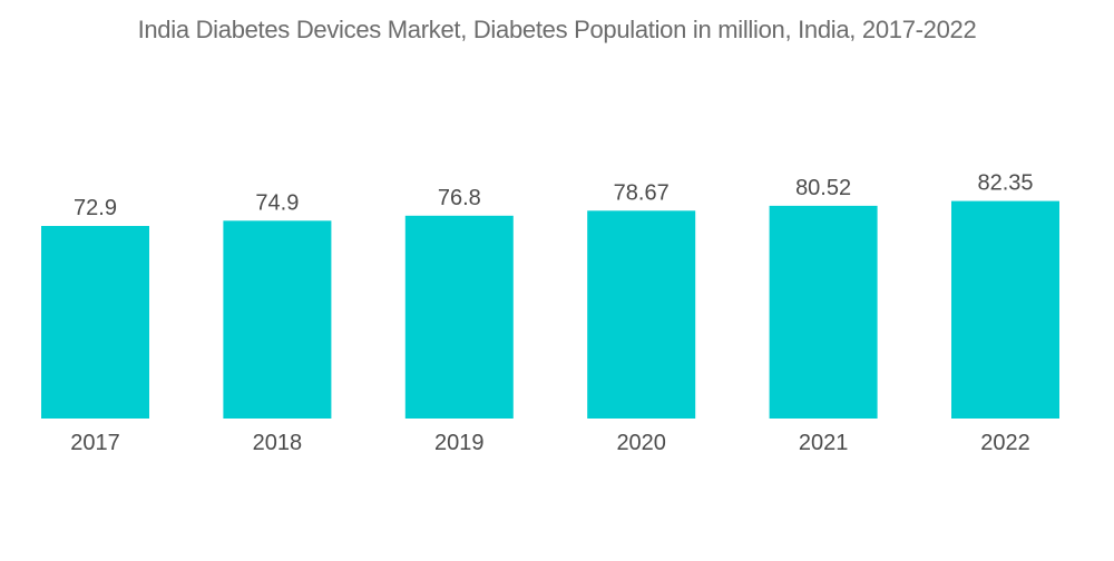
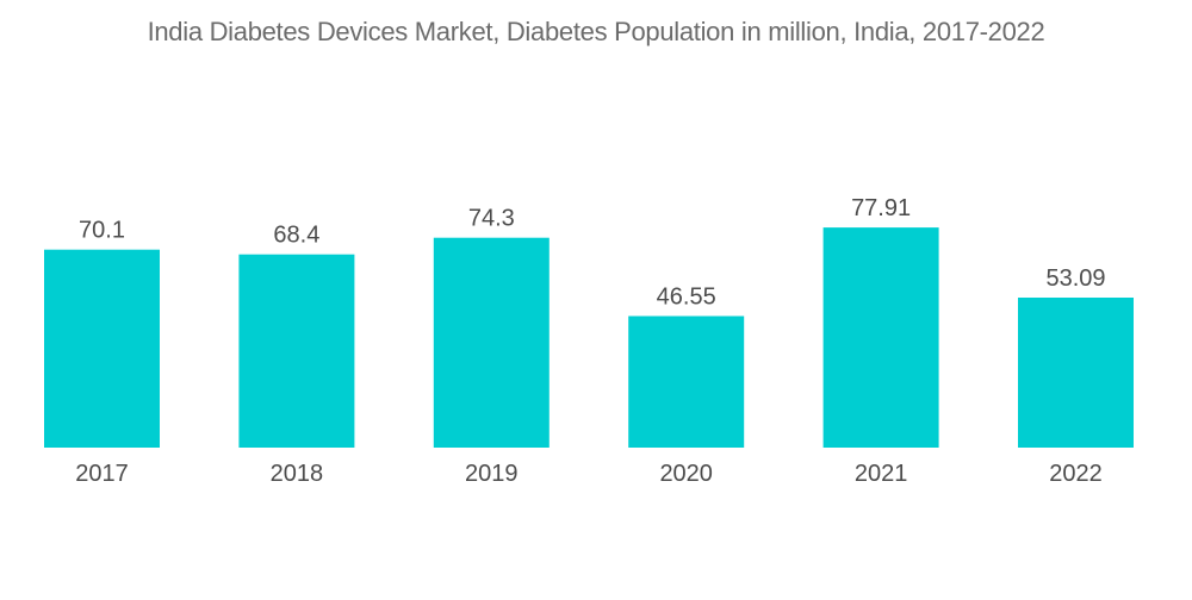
2017: 72.9 -> 70.1
2018: 74.9 -> 68.4
2019: 76.8 -> 74.3
2020: 78.67 -> 46.55
2021: 80.52 -> 77.91
2022: 82.35 -> 53.09
